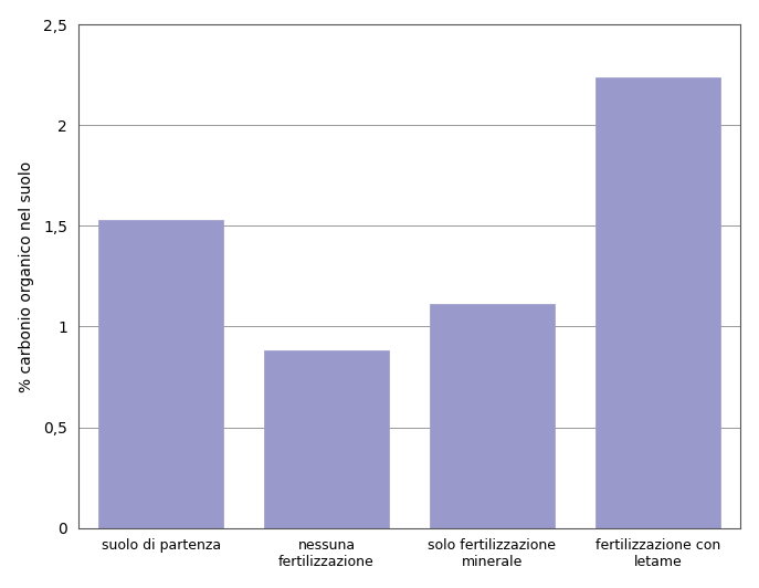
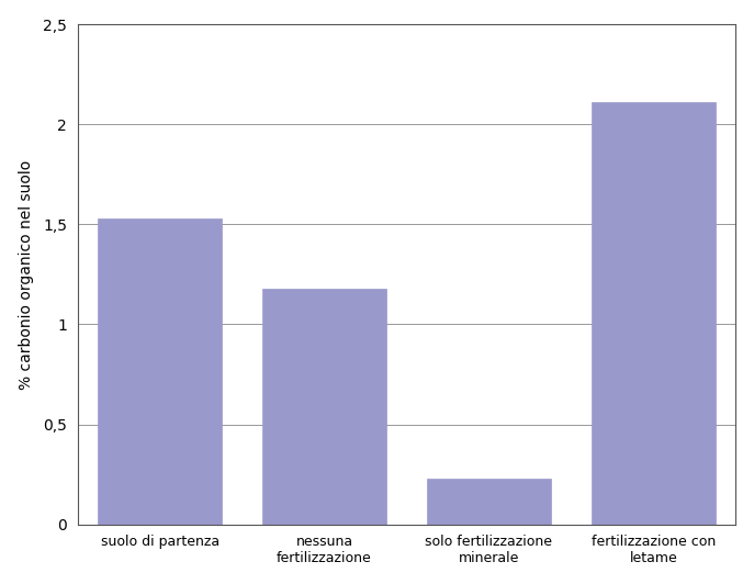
nessuna fertilizzazione: 0,88 -> 1,18
solo fertilizzazione minerale: 1,11 -> 0,23
fertilizzazione con letame: 2,24 -> 2,11
